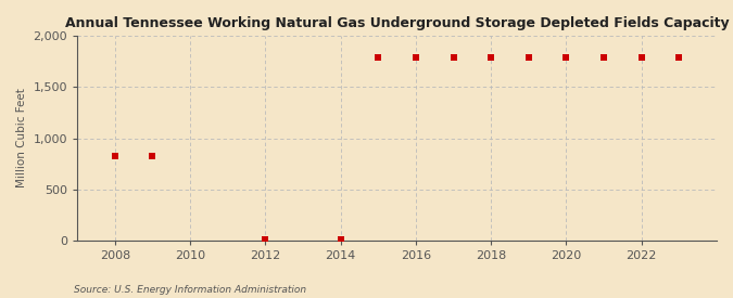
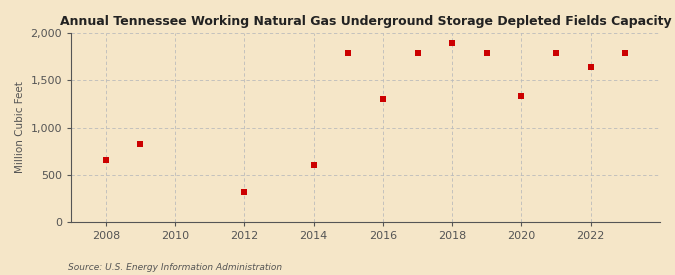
2008: 830 -> 660
2012: 0 -> 320
2014: 0 -> 600
2016: 1,790 -> 1,300
2018: 1,790 -> 1,900
2020: 1,790 -> 1,340
2022: 1,790 -> 1,640
